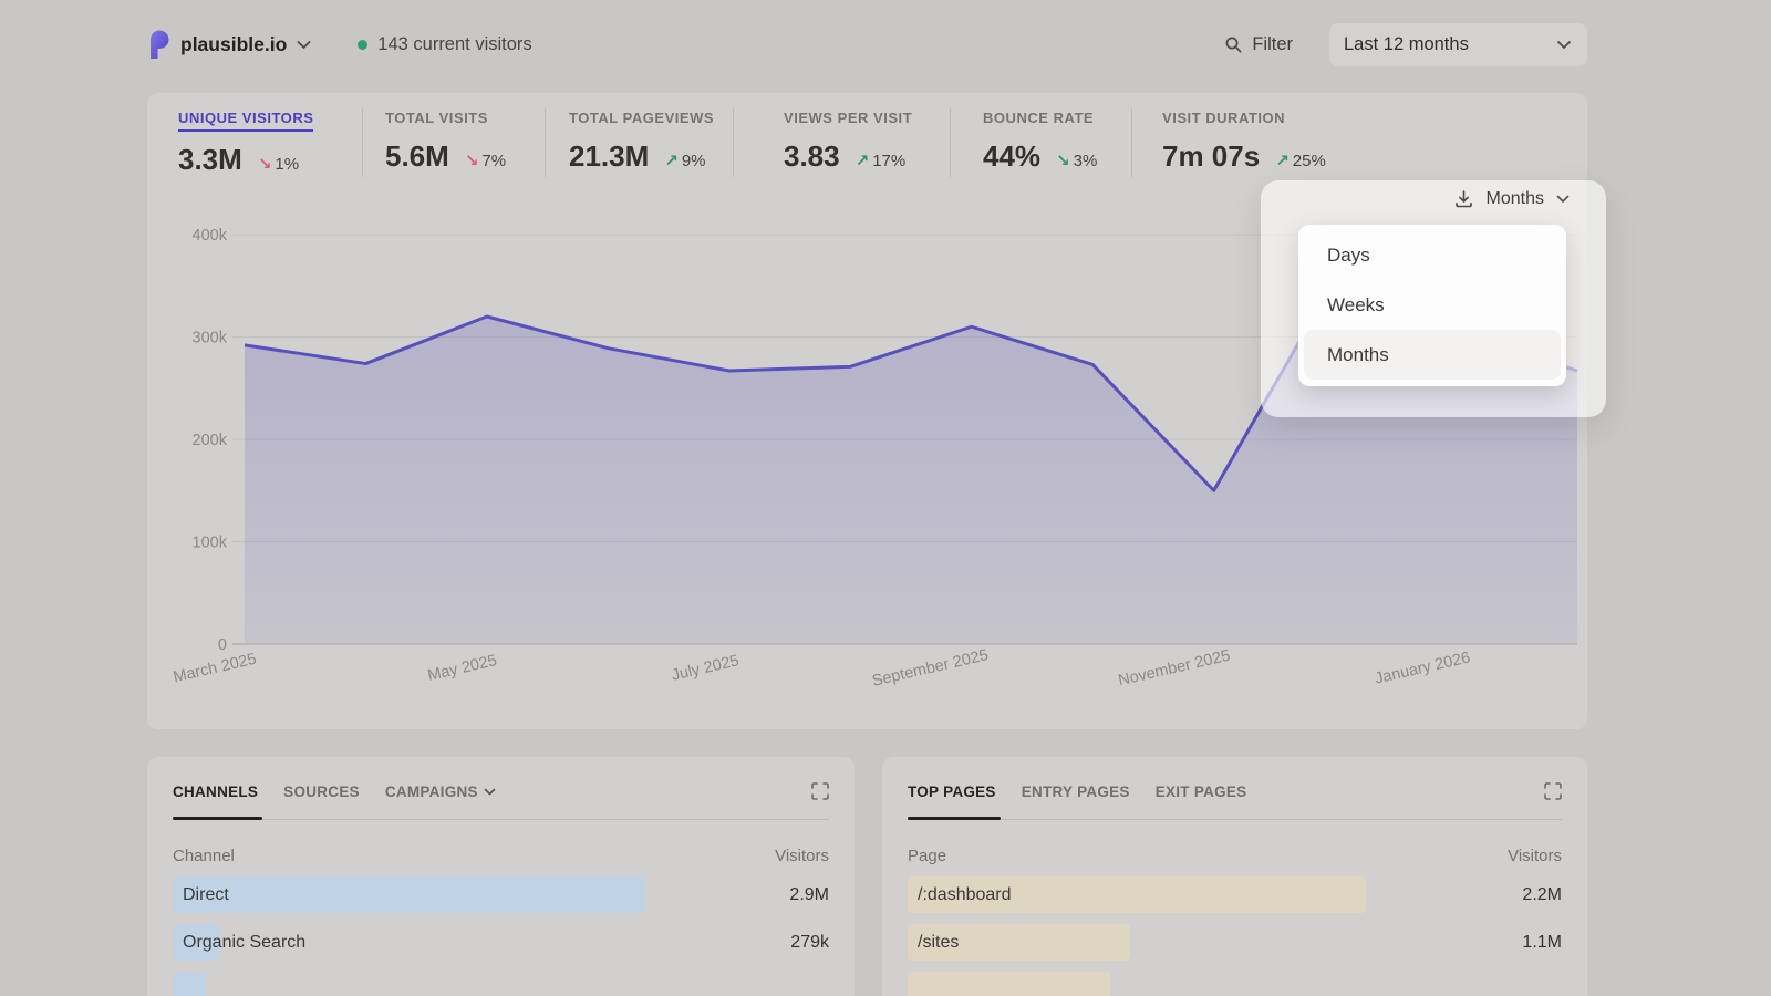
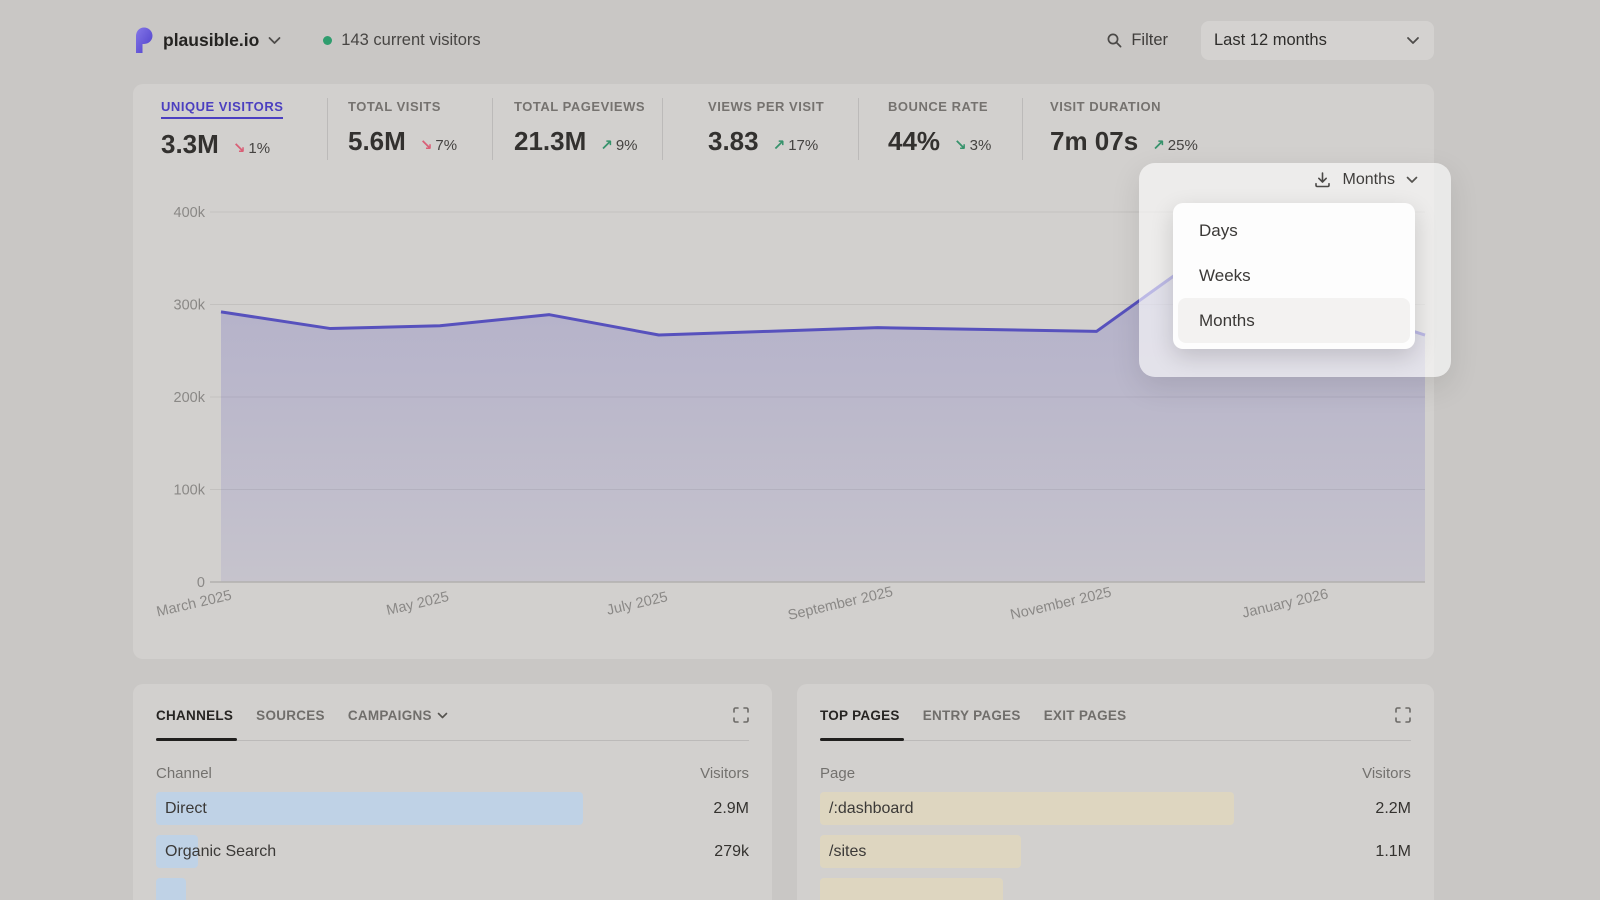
May 2025: 320k -> 280k
September 2025: 310k -> 280k
November 2025: 150k -> 270k
